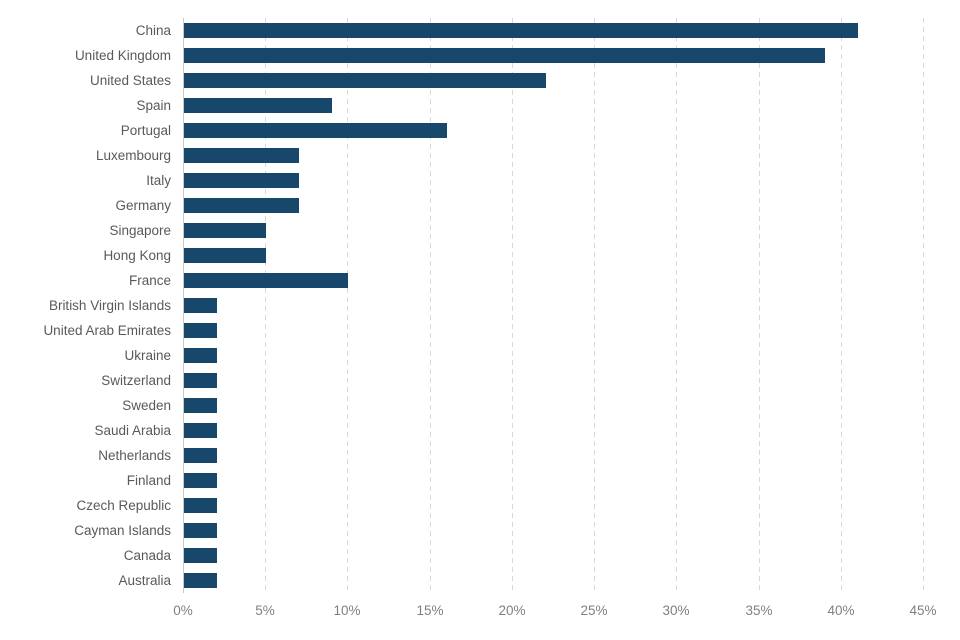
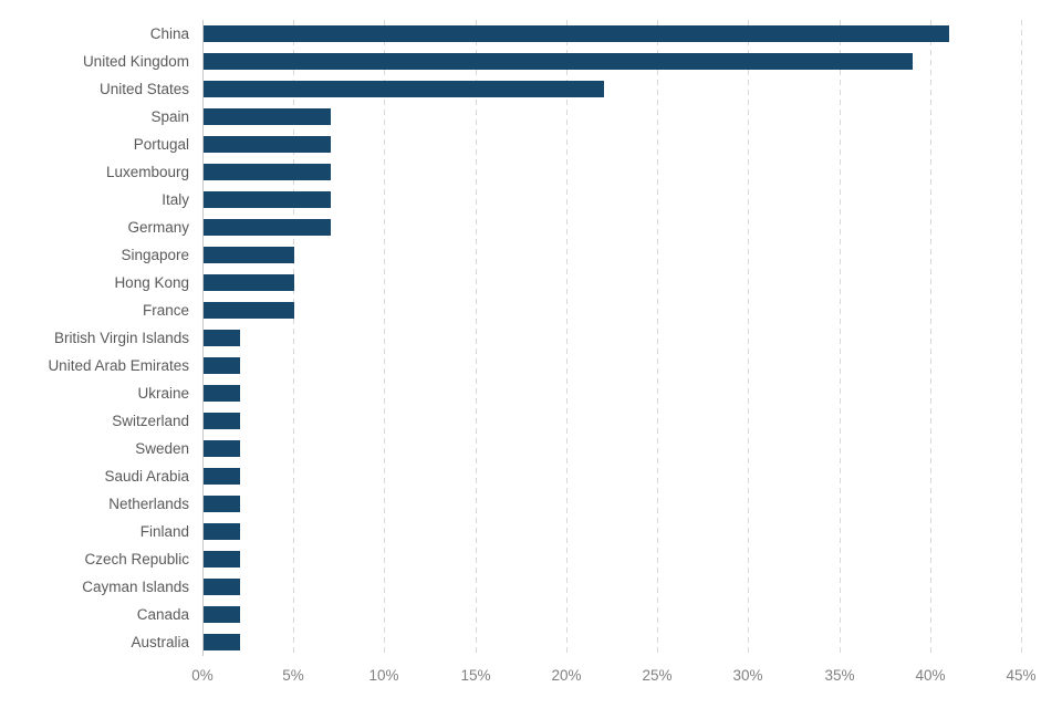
Spain: 9% -> 7%
Portugal: 16% -> 7%
France: 10% -> 5%
